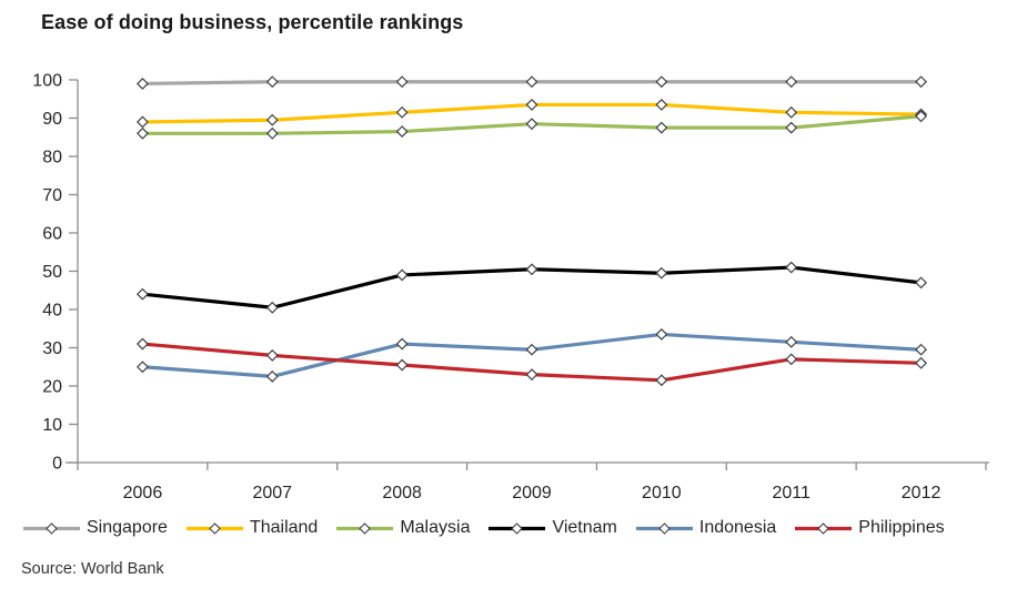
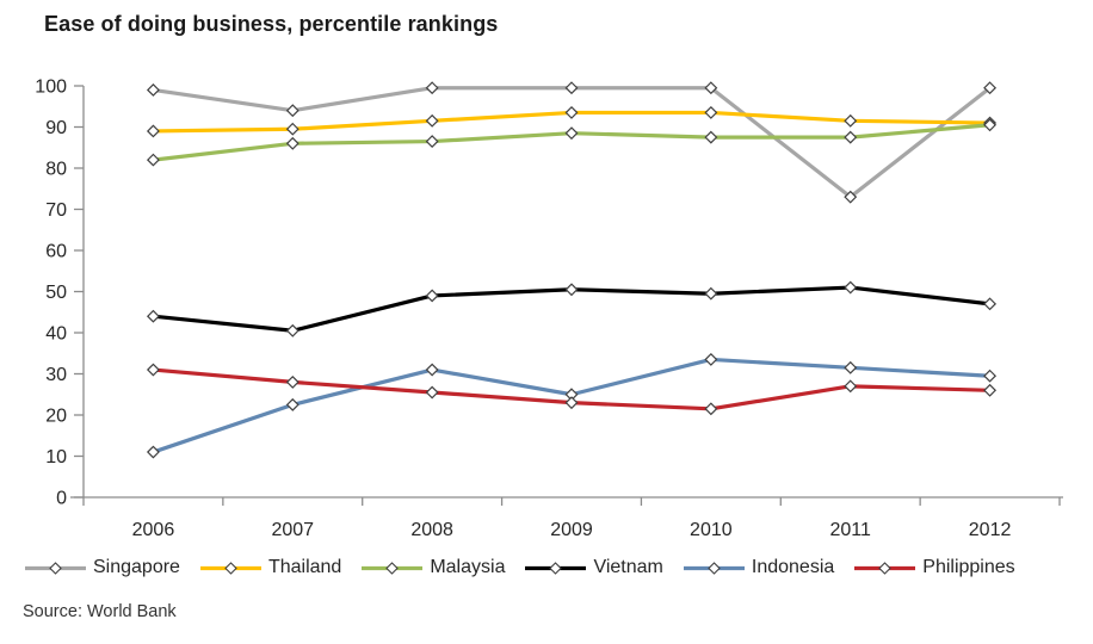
Malaysia/2006: 86 -> 82
Indonesia/2006: 25 -> 11
Singapore/2007: 100 -> 94
Indonesia/2009: 30 -> 25
Singapore/2011: 100 -> 73
